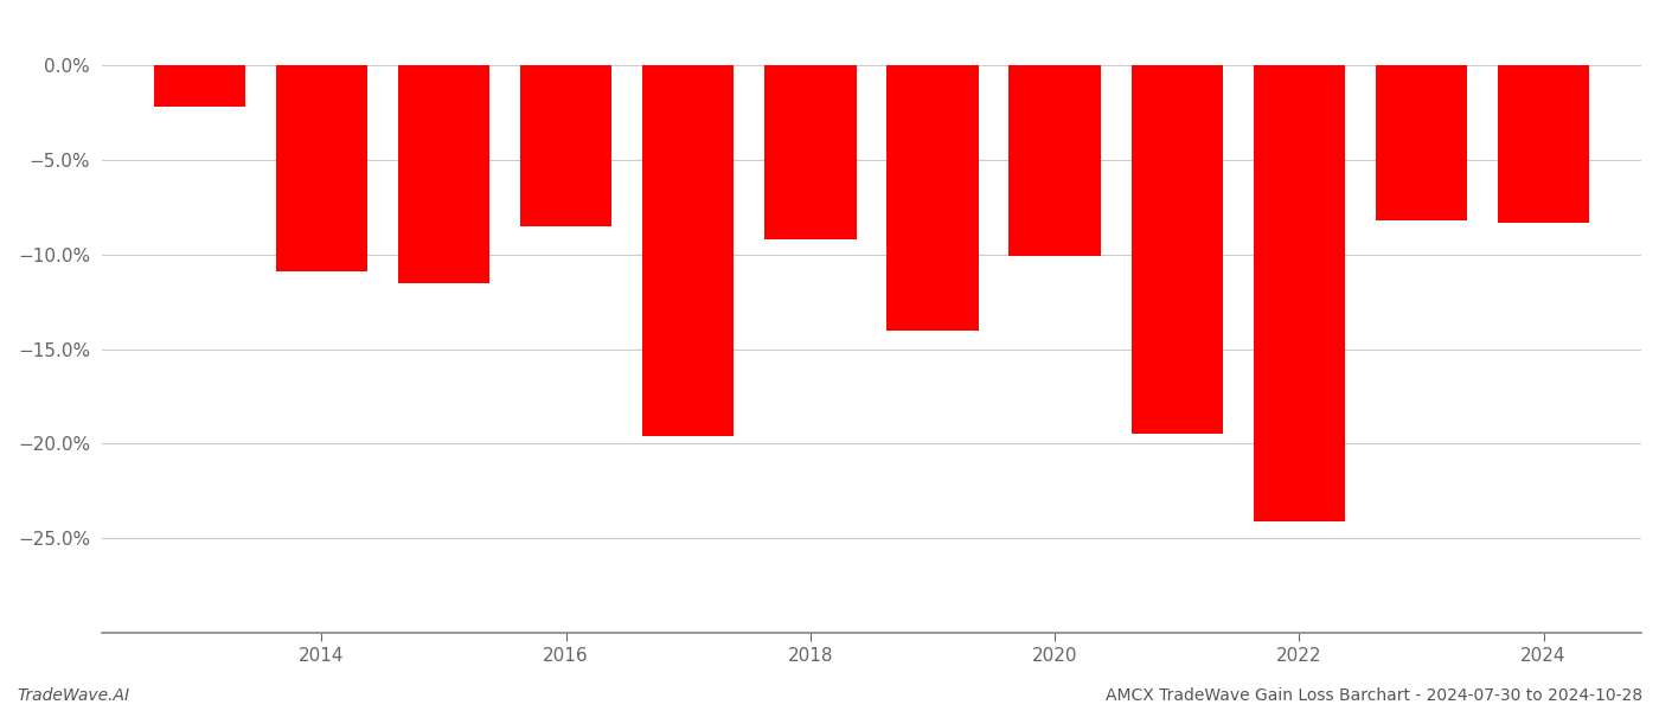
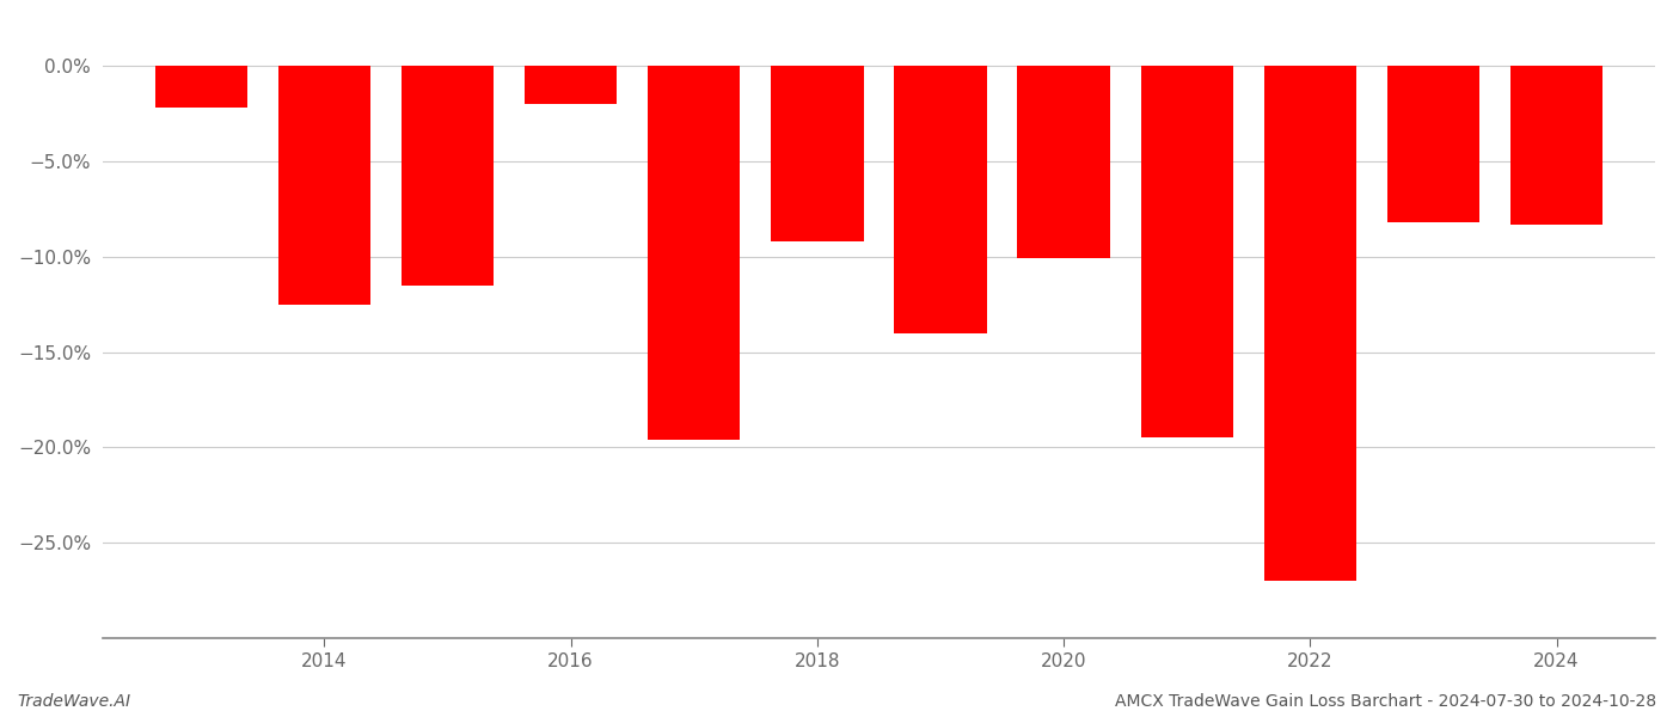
2014: -10.9% -> -12.5%
2016: -8.5% -> -2.0%
2022: -24.1% -> -27.0%
